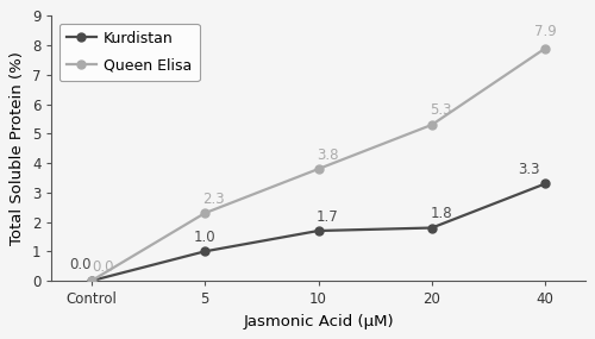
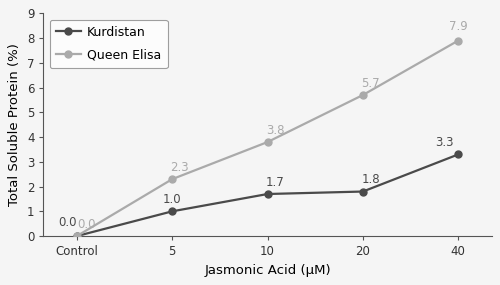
Queen Elisa/20: 5.3 -> 5.7
